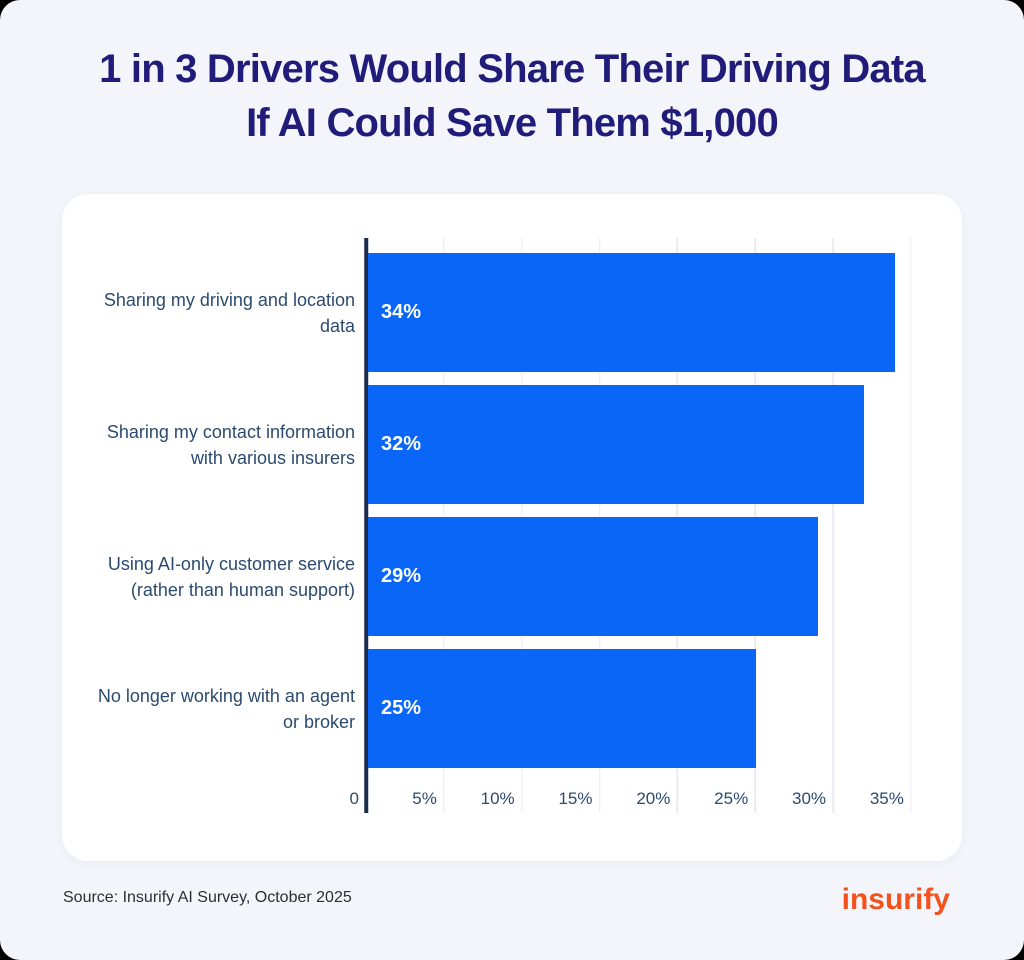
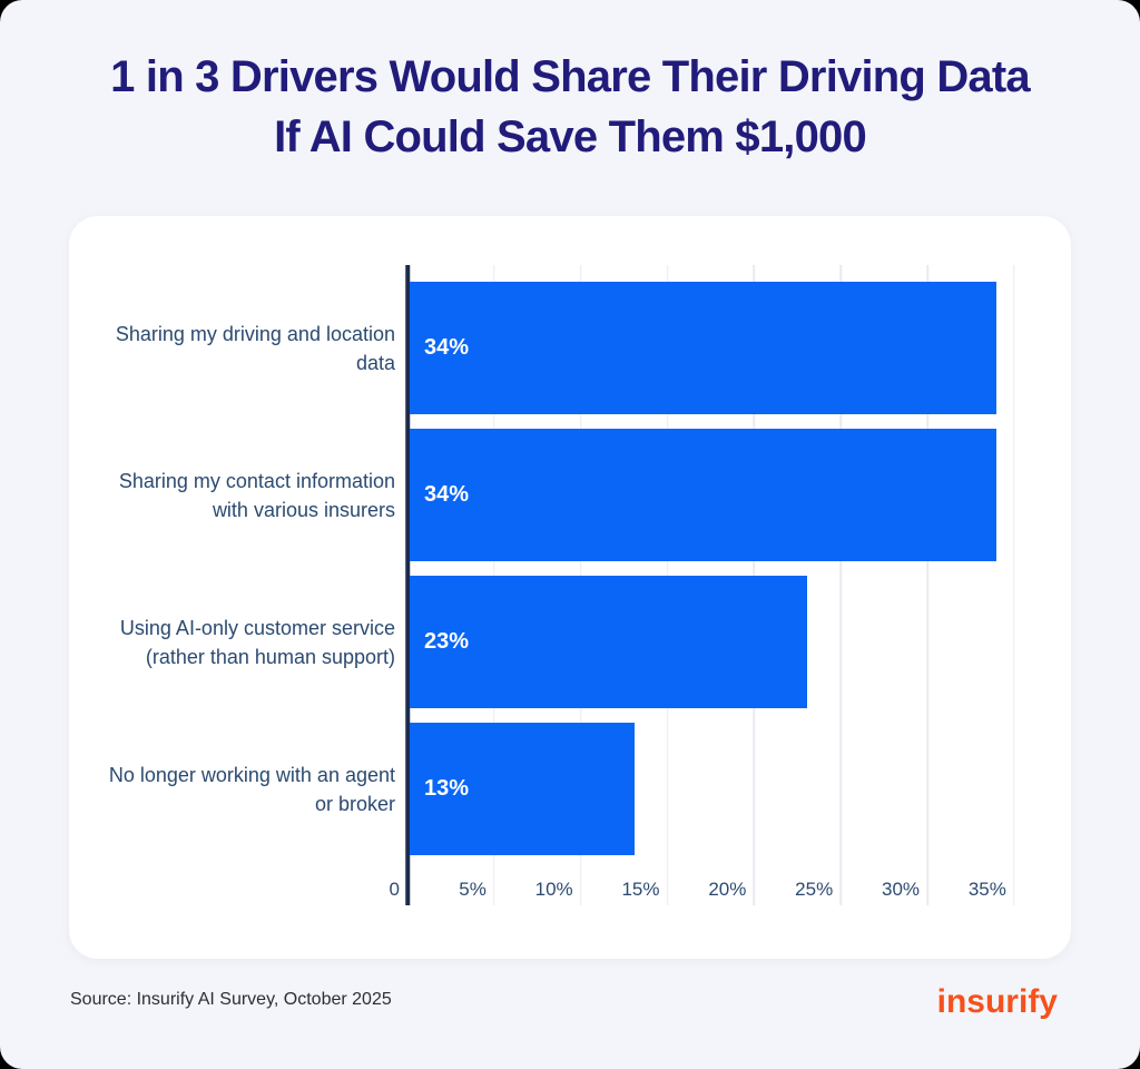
Sharing my contact information with various insurers: 32% -> 34%
Using AI-only customer service (rather than human support): 29% -> 23%
No longer working with an agent or broker: 25% -> 13%
